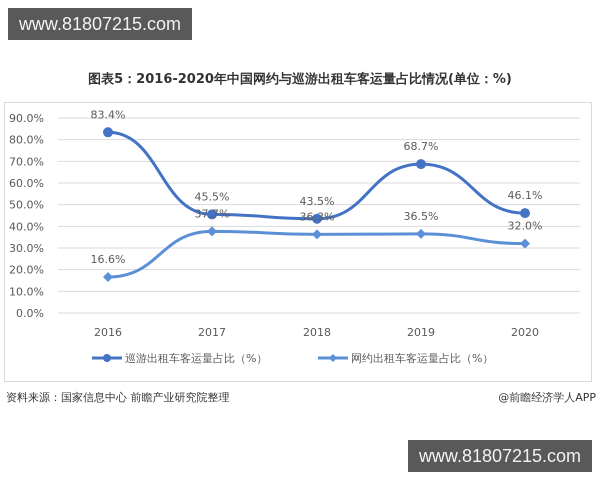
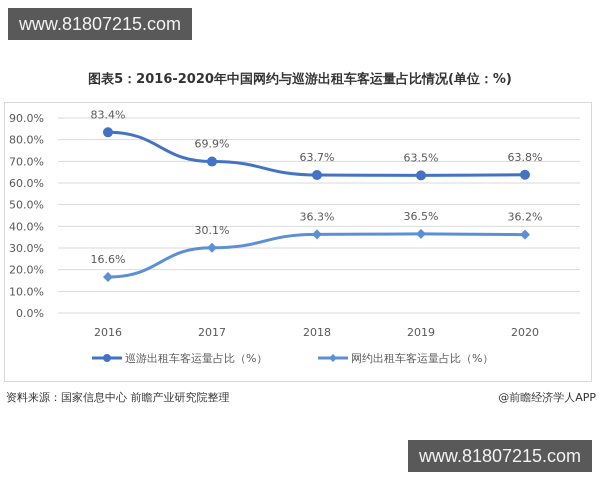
巡游出租车客运量占比（%）/2017: 45.5% -> 69.9%
网约出租车客运量占比（%）/2017: 37.7% -> 30.1%
巡游出租车客运量占比（%）/2018: 43.5% -> 63.7%
巡游出租车客运量占比（%）/2019: 68.7% -> 63.5%
巡游出租车客运量占比（%）/2020: 46.1% -> 63.8%
网约出租车客运量占比（%）/2020: 32.0% -> 36.2%
